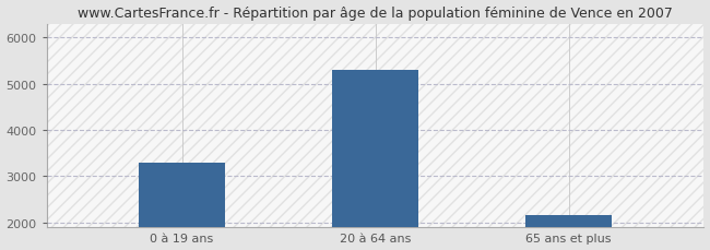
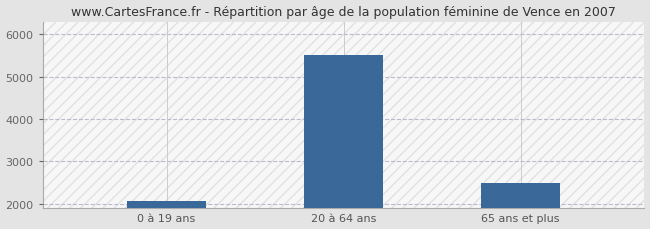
0 à 19 ans: 3300 -> 2070
20 à 64 ans: 5300 -> 5500
65 ans et plus: 2150 -> 2480
